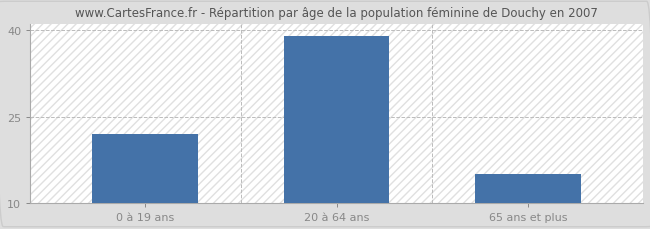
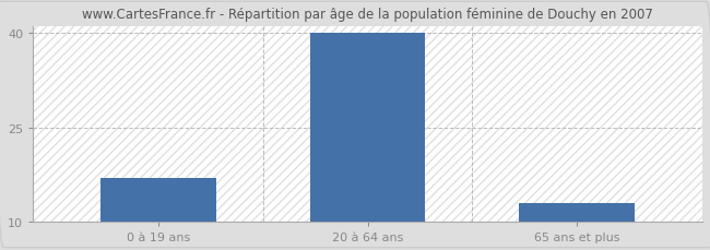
0 à 19 ans: 22 -> 17
20 à 64 ans: 39 -> 40
65 ans et plus: 15 -> 13
